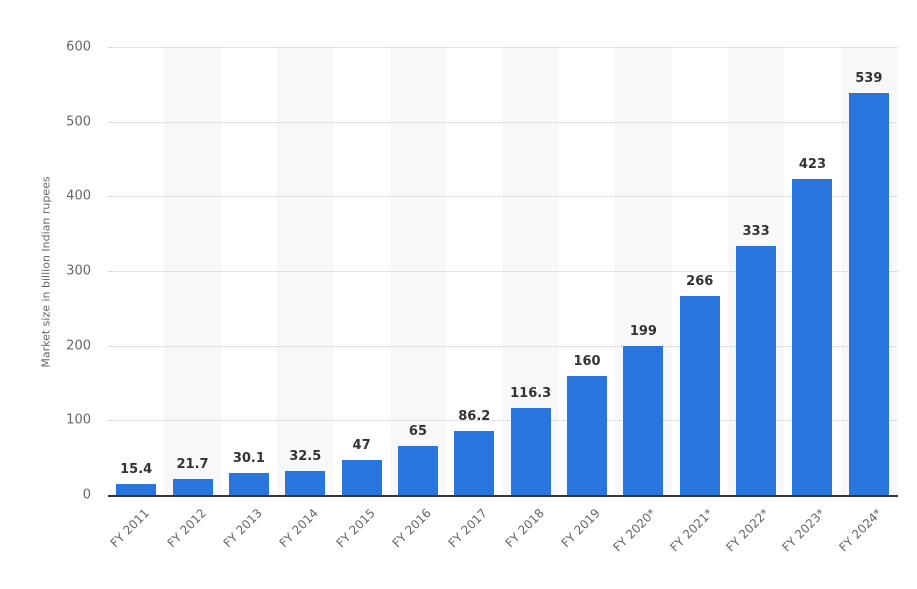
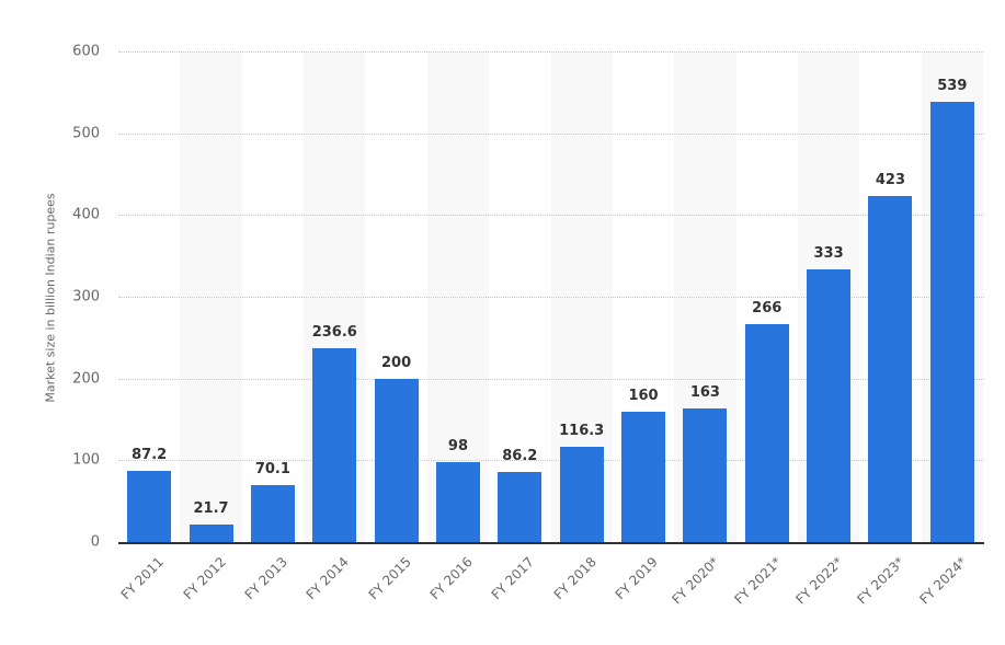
FY 2011: 15.4 -> 87.2
FY 2013: 30.1 -> 70.1
FY 2014: 32.5 -> 236.6
FY 2015: 47 -> 200
FY 2016: 65 -> 98
FY 2020*: 199 -> 163
